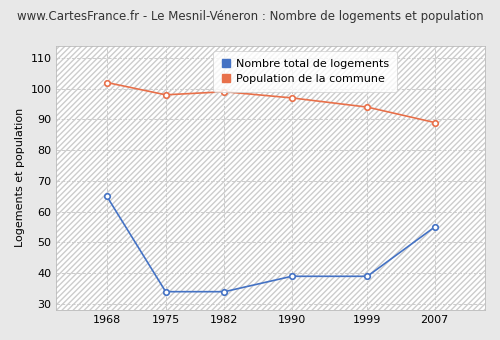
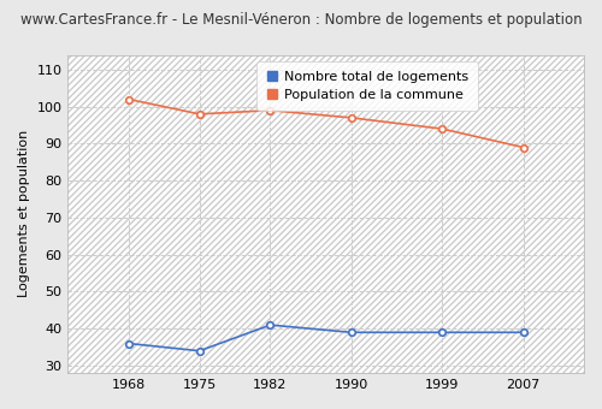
Nombre total de logements/1968: 65 -> 36
Nombre total de logements/1982: 34 -> 41
Nombre total de logements/2007: 55 -> 39
